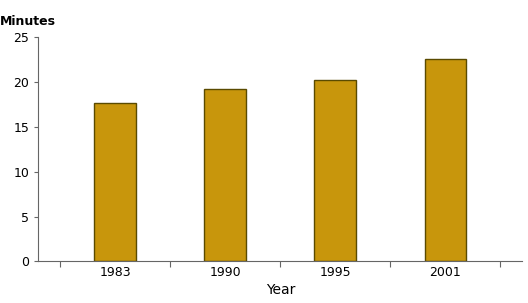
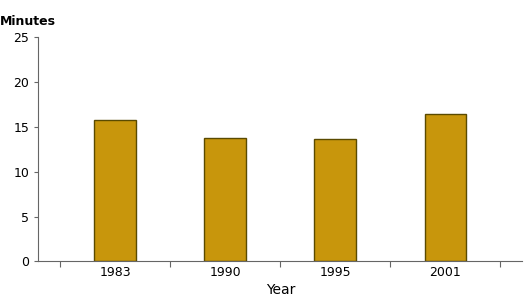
1983: 17.6 -> 15.8
1990: 19.2 -> 13.8
1995: 20.2 -> 13.6
2001: 22.6 -> 16.4
